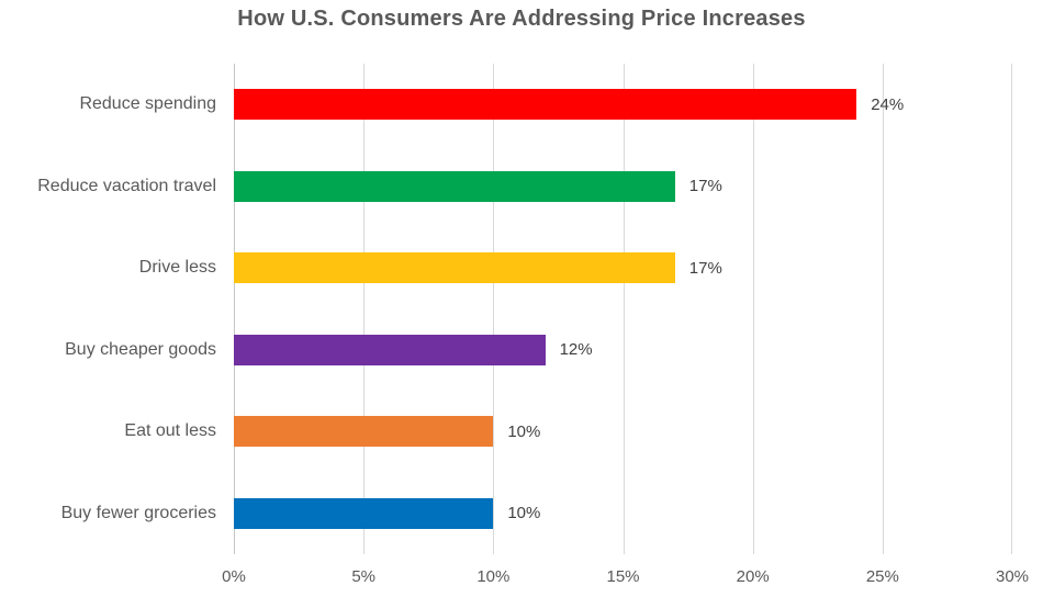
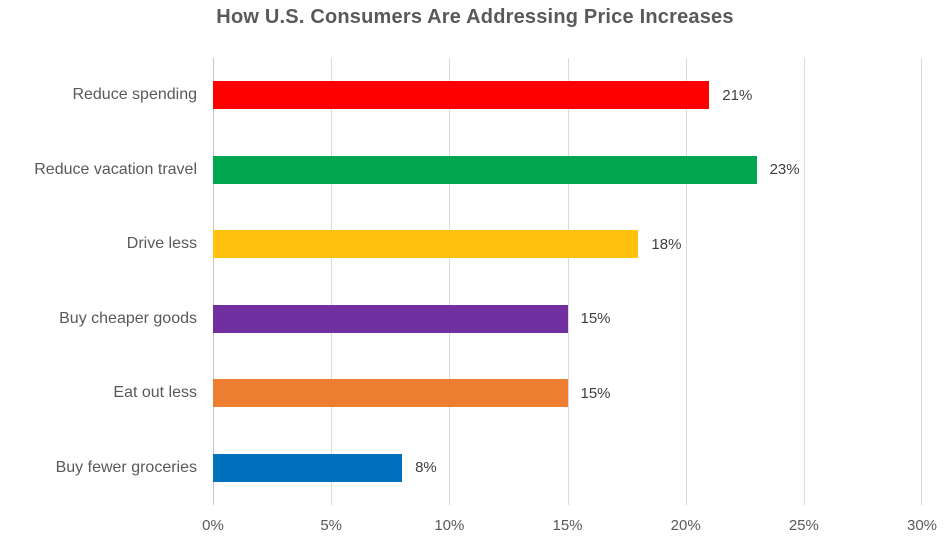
Reduce spending: 24% -> 21%
Reduce vacation travel: 17% -> 23%
Drive less: 17% -> 18%
Buy cheaper goods: 12% -> 15%
Eat out less: 10% -> 15%
Buy fewer groceries: 10% -> 8%
